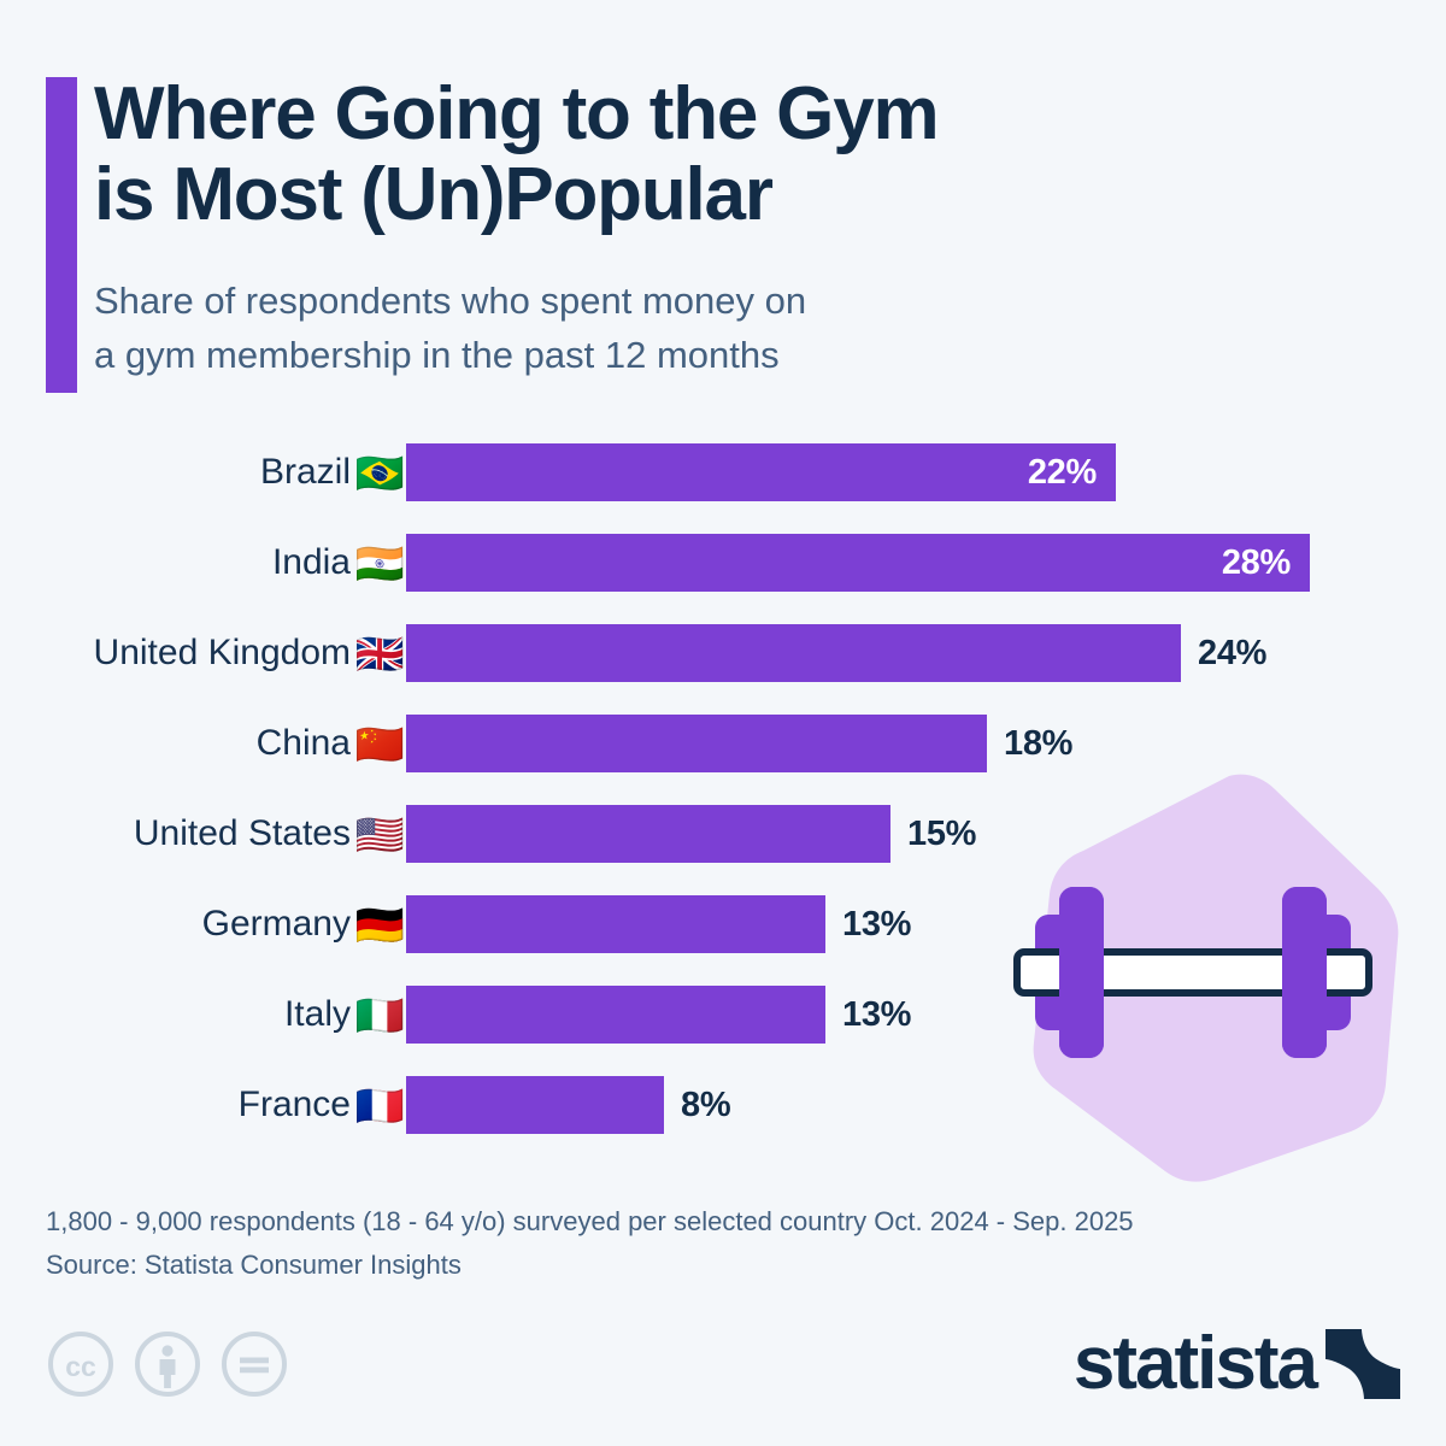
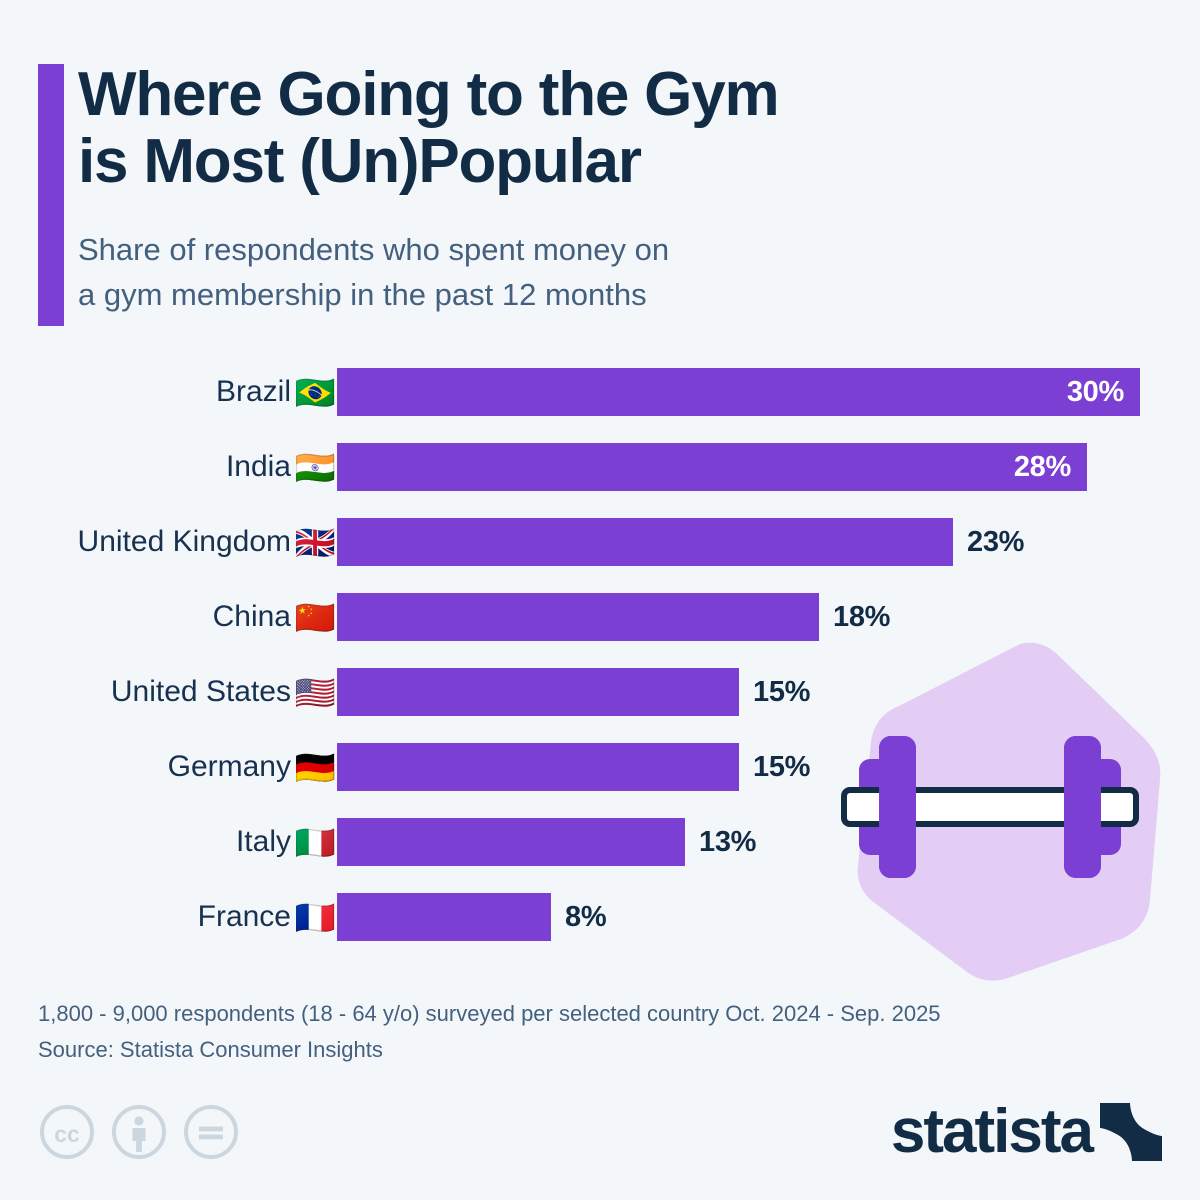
Brazil: 22% -> 30%
United Kingdom: 24% -> 23%
Germany: 13% -> 15%
